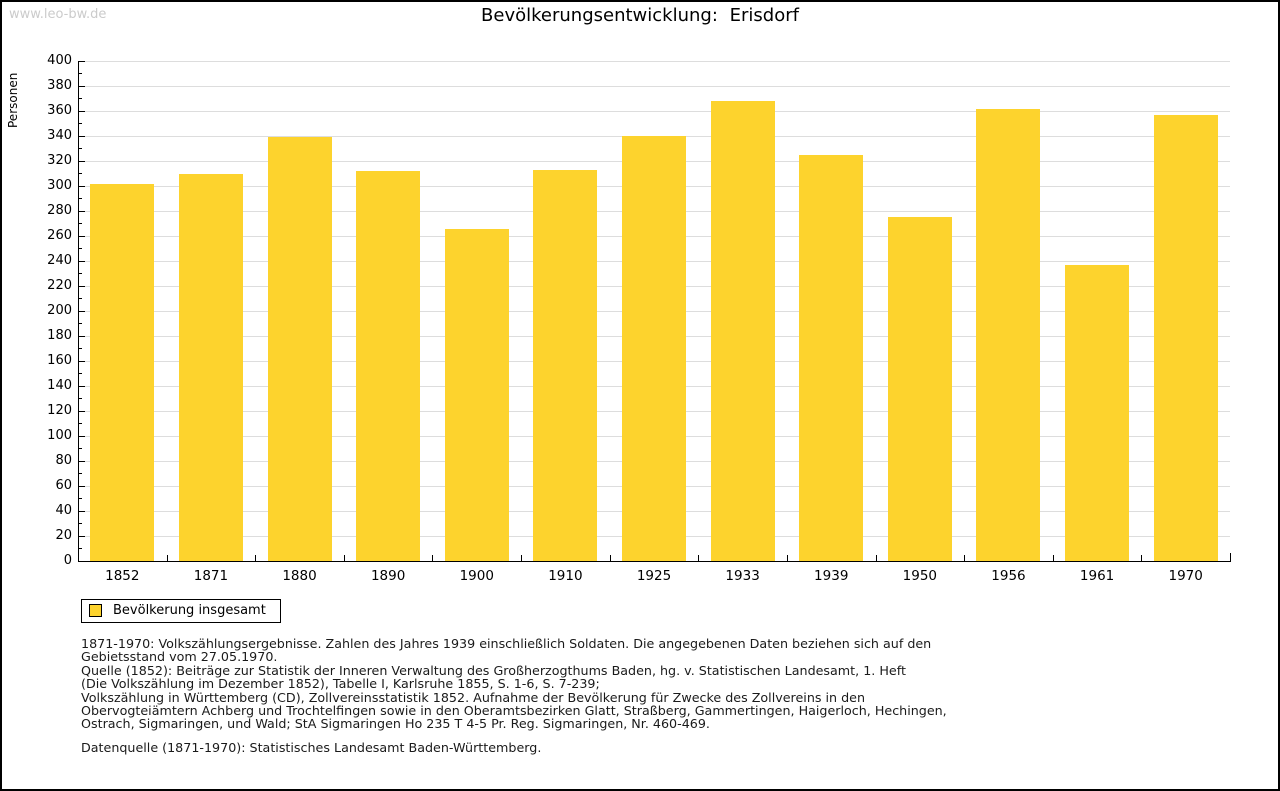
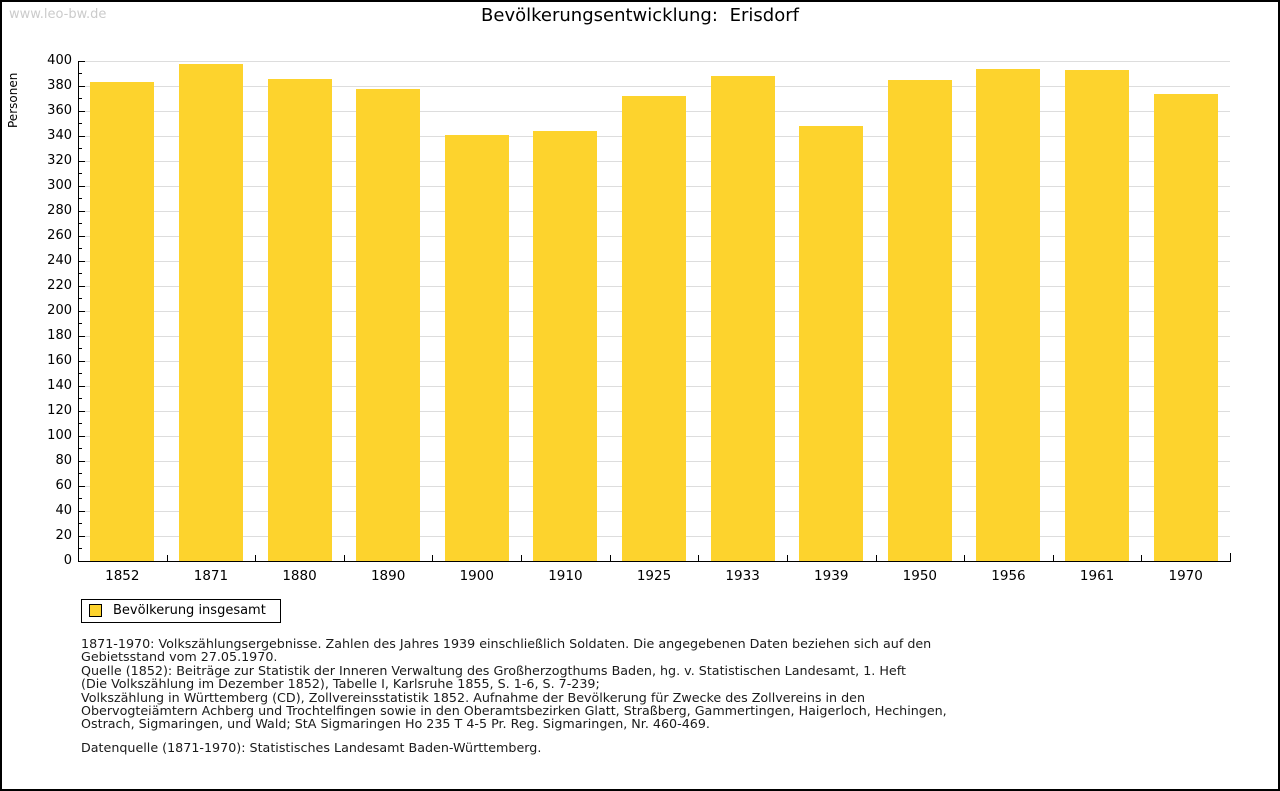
1852: 302 -> 383
1871: 310 -> 398
1880: 339 -> 386
1890: 312 -> 378
1900: 266 -> 341
1910: 313 -> 344
1925: 340 -> 372
1933: 368 -> 388
1939: 325 -> 348
1950: 275 -> 385
1956: 362 -> 394
1961: 237 -> 393
1970: 357 -> 374
